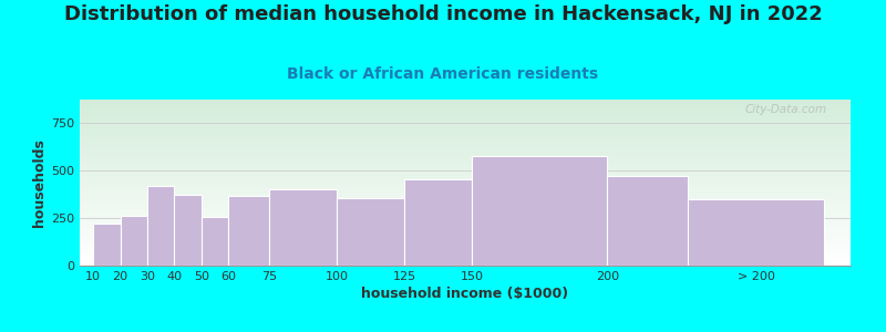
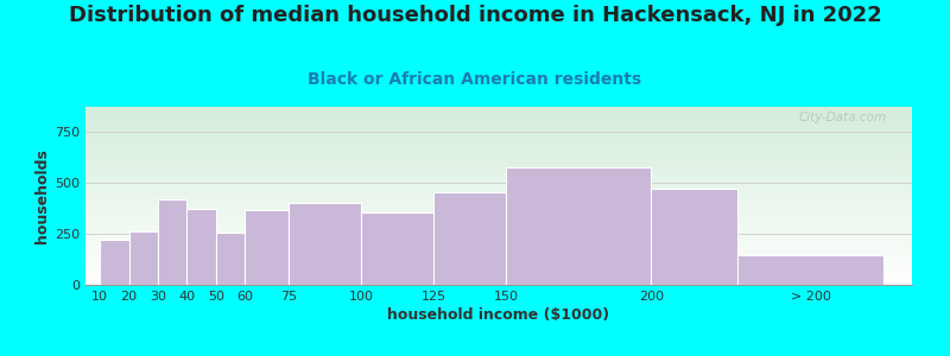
> 200: 350 -> 140
